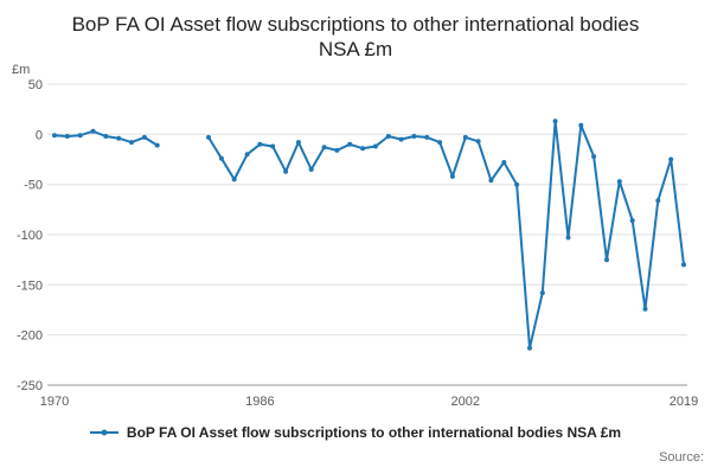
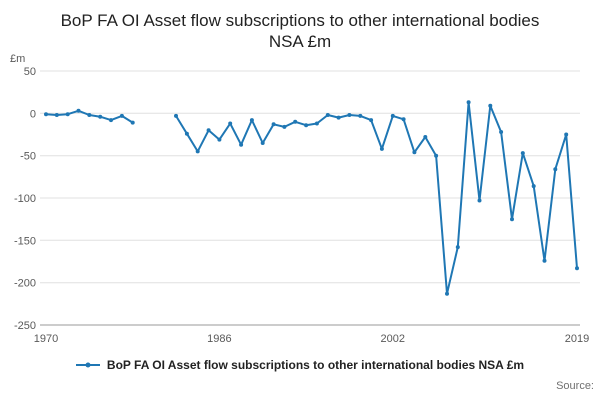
1986: -10 -> -30
2019: -130 -> -180
